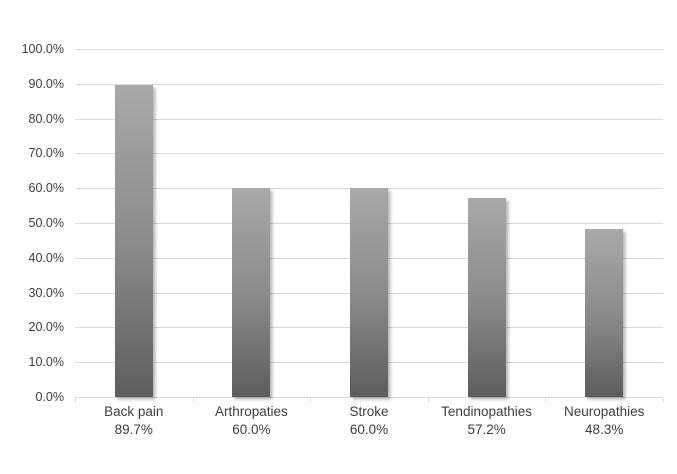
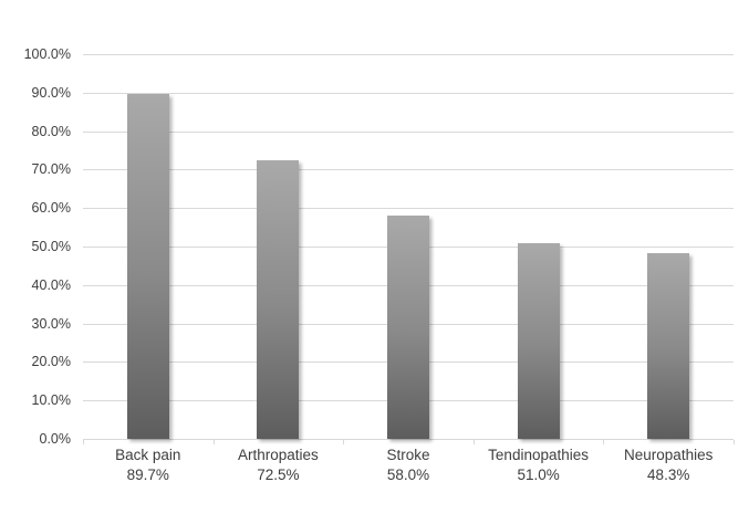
Arthropaties: 60.0% -> 72.5%
Stroke: 60.0% -> 58.0%
Tendinopathies: 57.2% -> 51.0%
